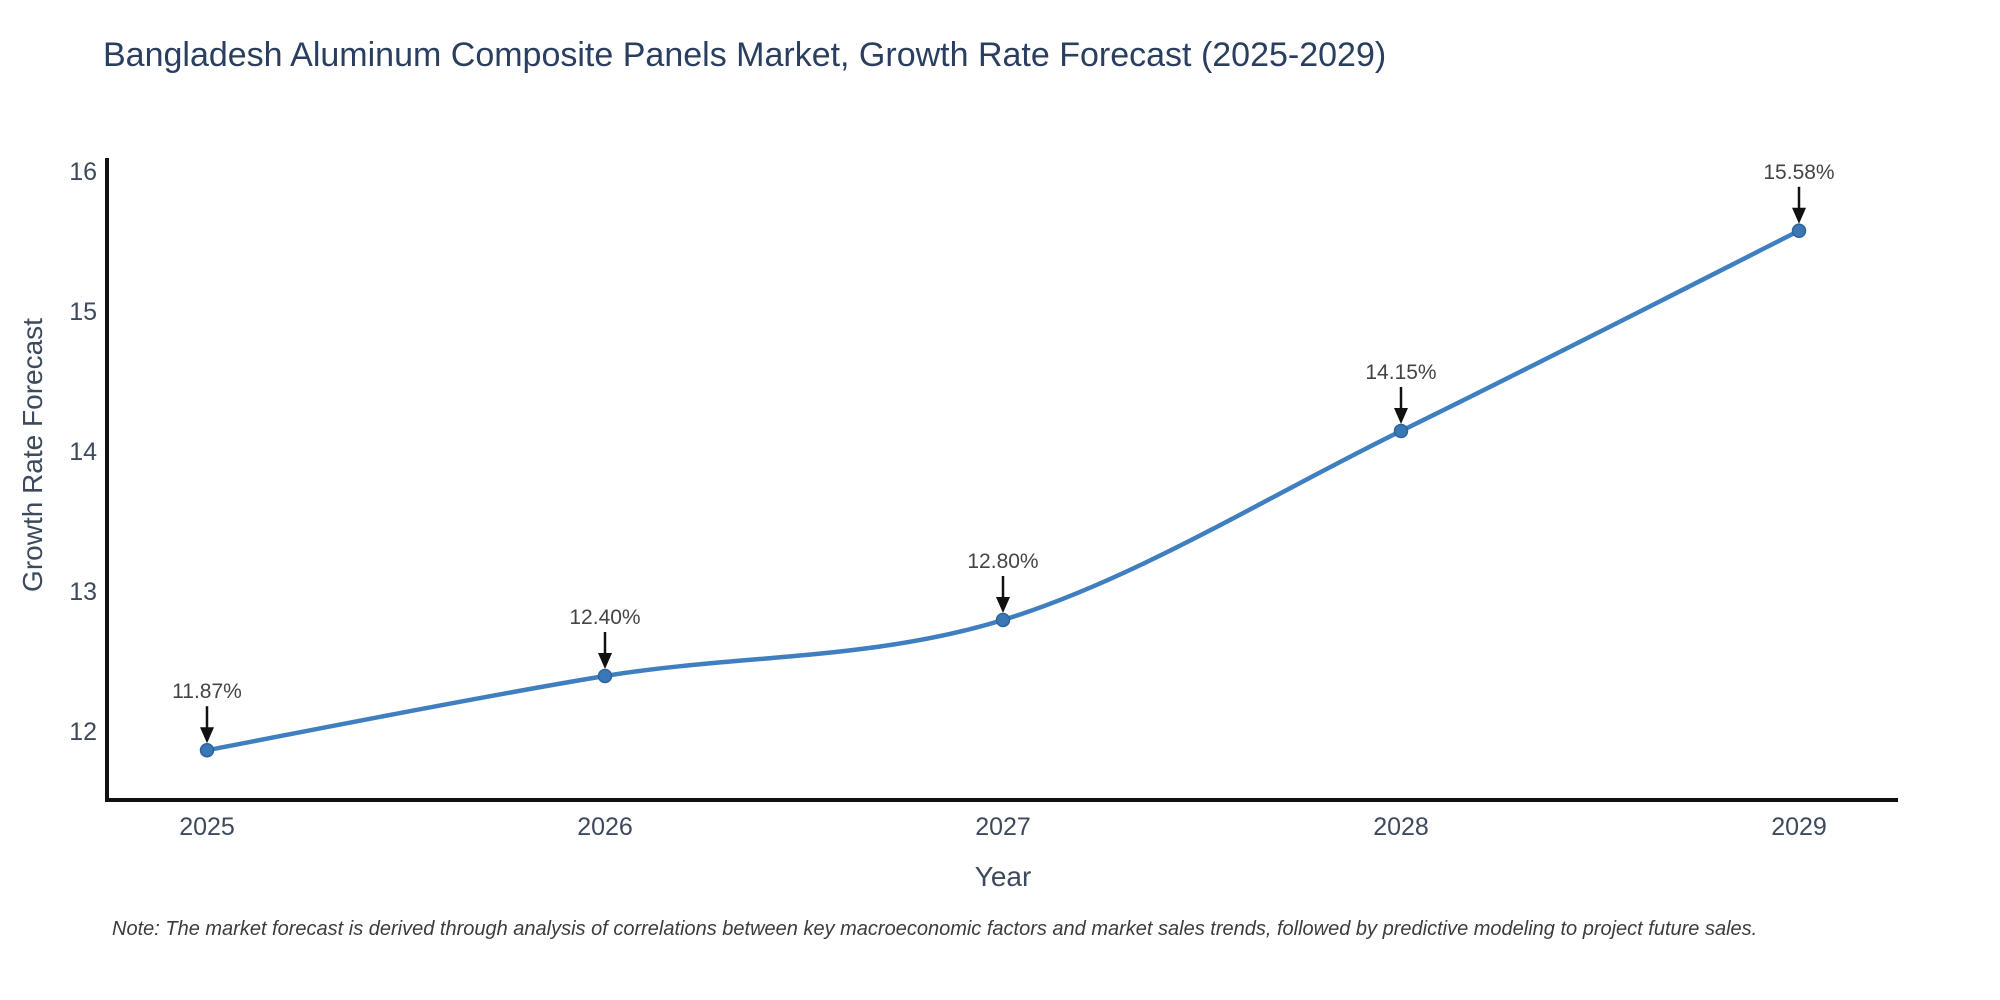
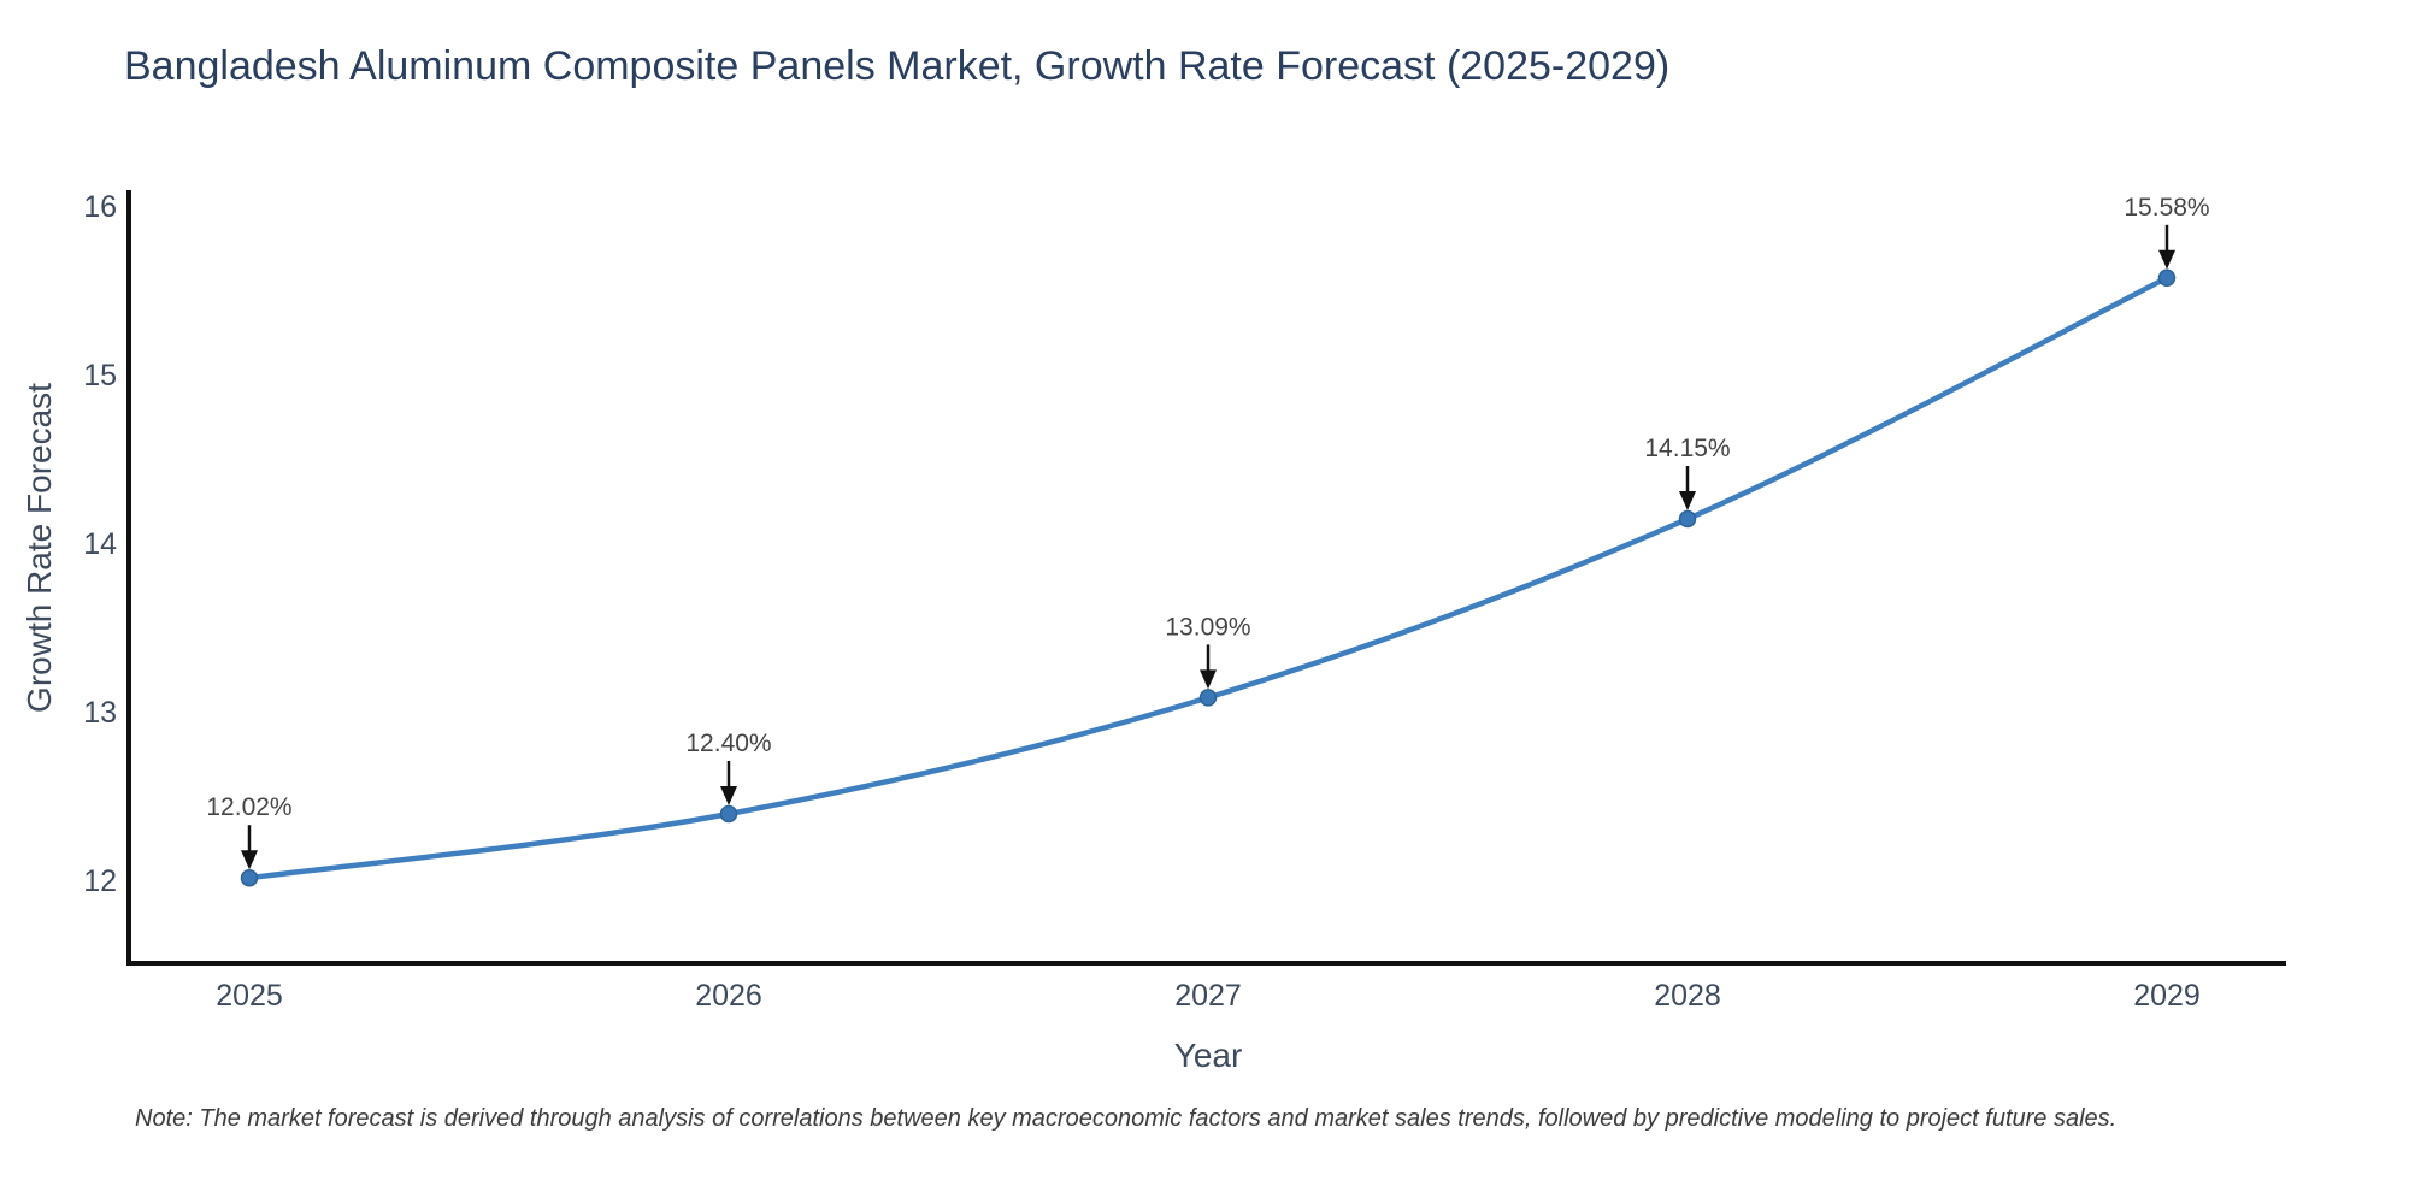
2025: 11.87% -> 12.02%
2027: 12.80% -> 13.09%
